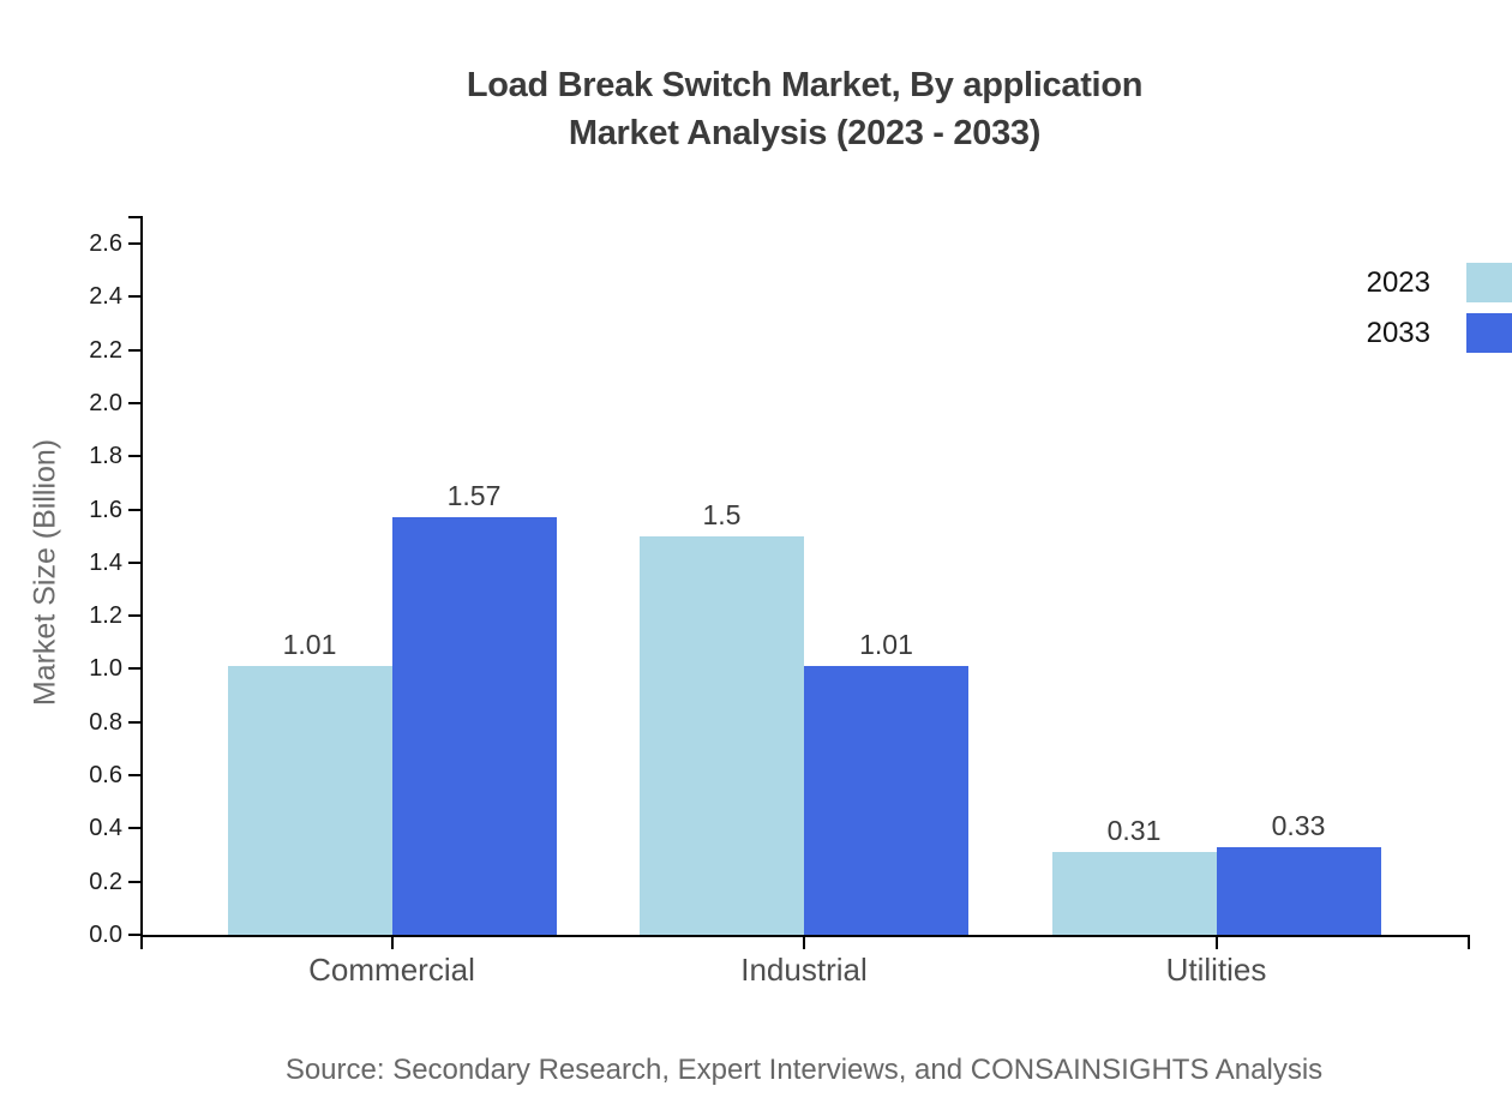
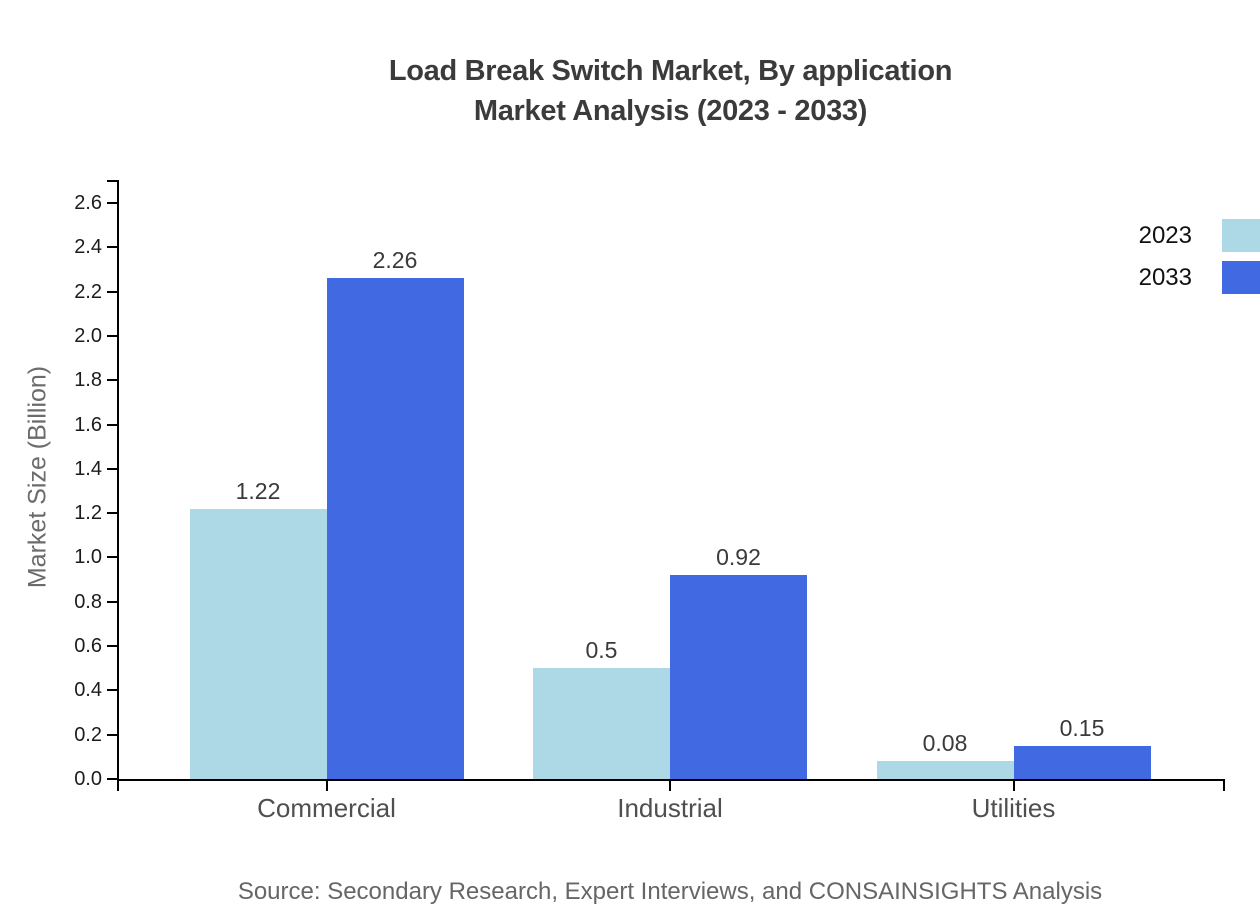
2023/Commercial: 1.01 -> 1.22
2033/Commercial: 1.57 -> 2.26
2023/Industrial: 1.5 -> 0.5
2033/Industrial: 1.01 -> 0.92
2023/Utilities: 0.31 -> 0.08
2033/Utilities: 0.33 -> 0.15
